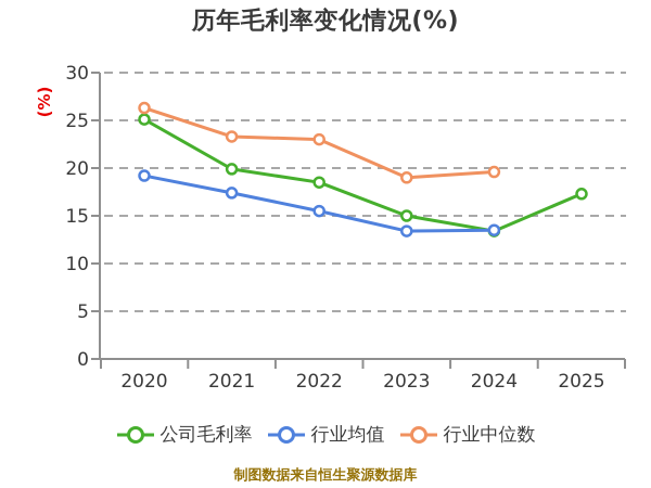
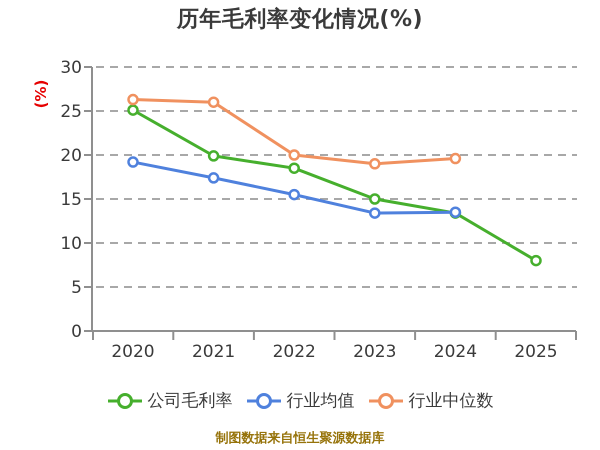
行业中位数/2021: 23 -> 26
行业中位数/2022: 23 -> 20
公司毛利率/2025: 17 -> 8
